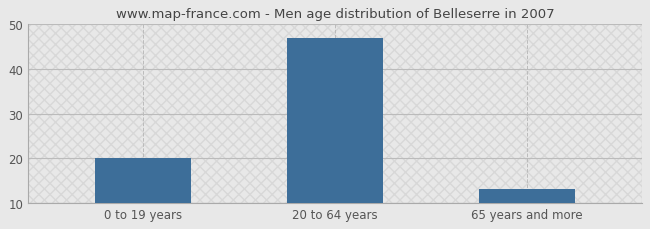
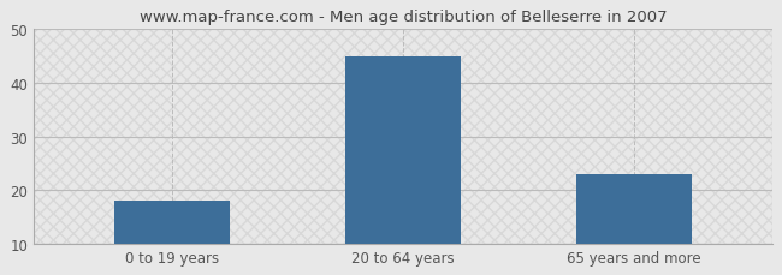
0 to 19 years: 20 -> 18
20 to 64 years: 47 -> 45
65 years and more: 13 -> 23
